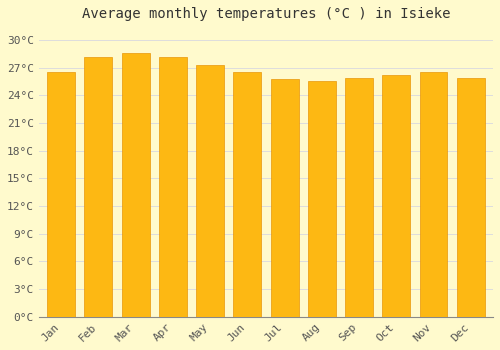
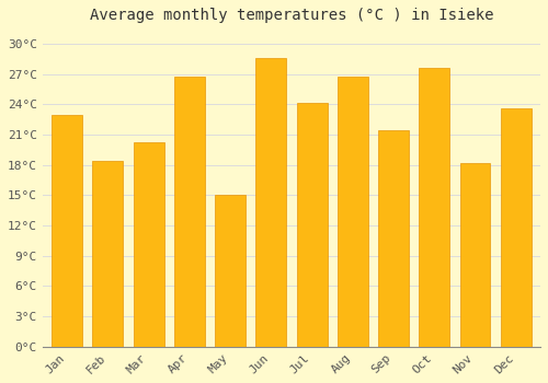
Jan: 26.5°C -> 23.0°C
Feb: 28.2°C -> 18.4°C
Mar: 28.6°C -> 20.2°C
Apr: 28.2°C -> 26.8°C
May: 27.3°C -> 15.0°C
Jun: 26.5°C -> 28.6°C
Jul: 25.8°C -> 24.2°C
Aug: 25.6°C -> 26.8°C
Sep: 25.9°C -> 21.4°C
Oct: 26.2°C -> 27.6°C
Nov: 26.5°C -> 18.2°C
Dec: 25.9°C -> 23.6°C
